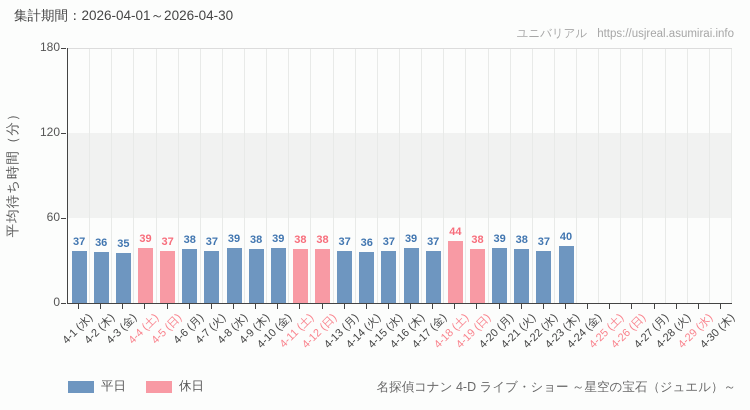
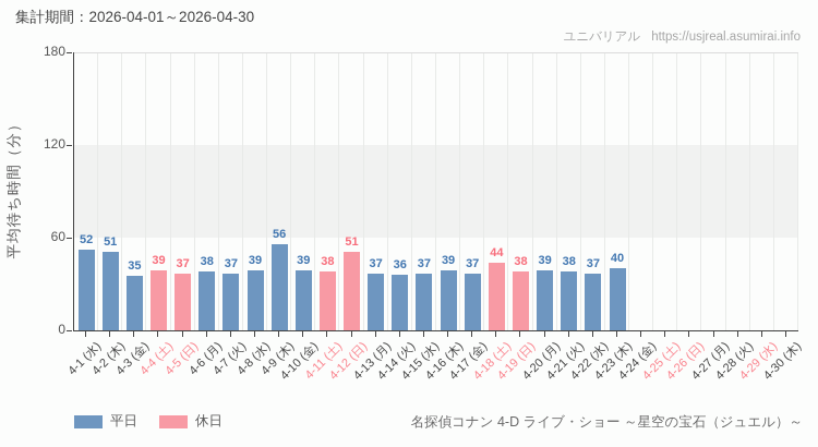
4-1 (水): 37 -> 52
4-2 (木): 36 -> 51
4-9 (木): 38 -> 56
4-12 (日): 38 -> 51
